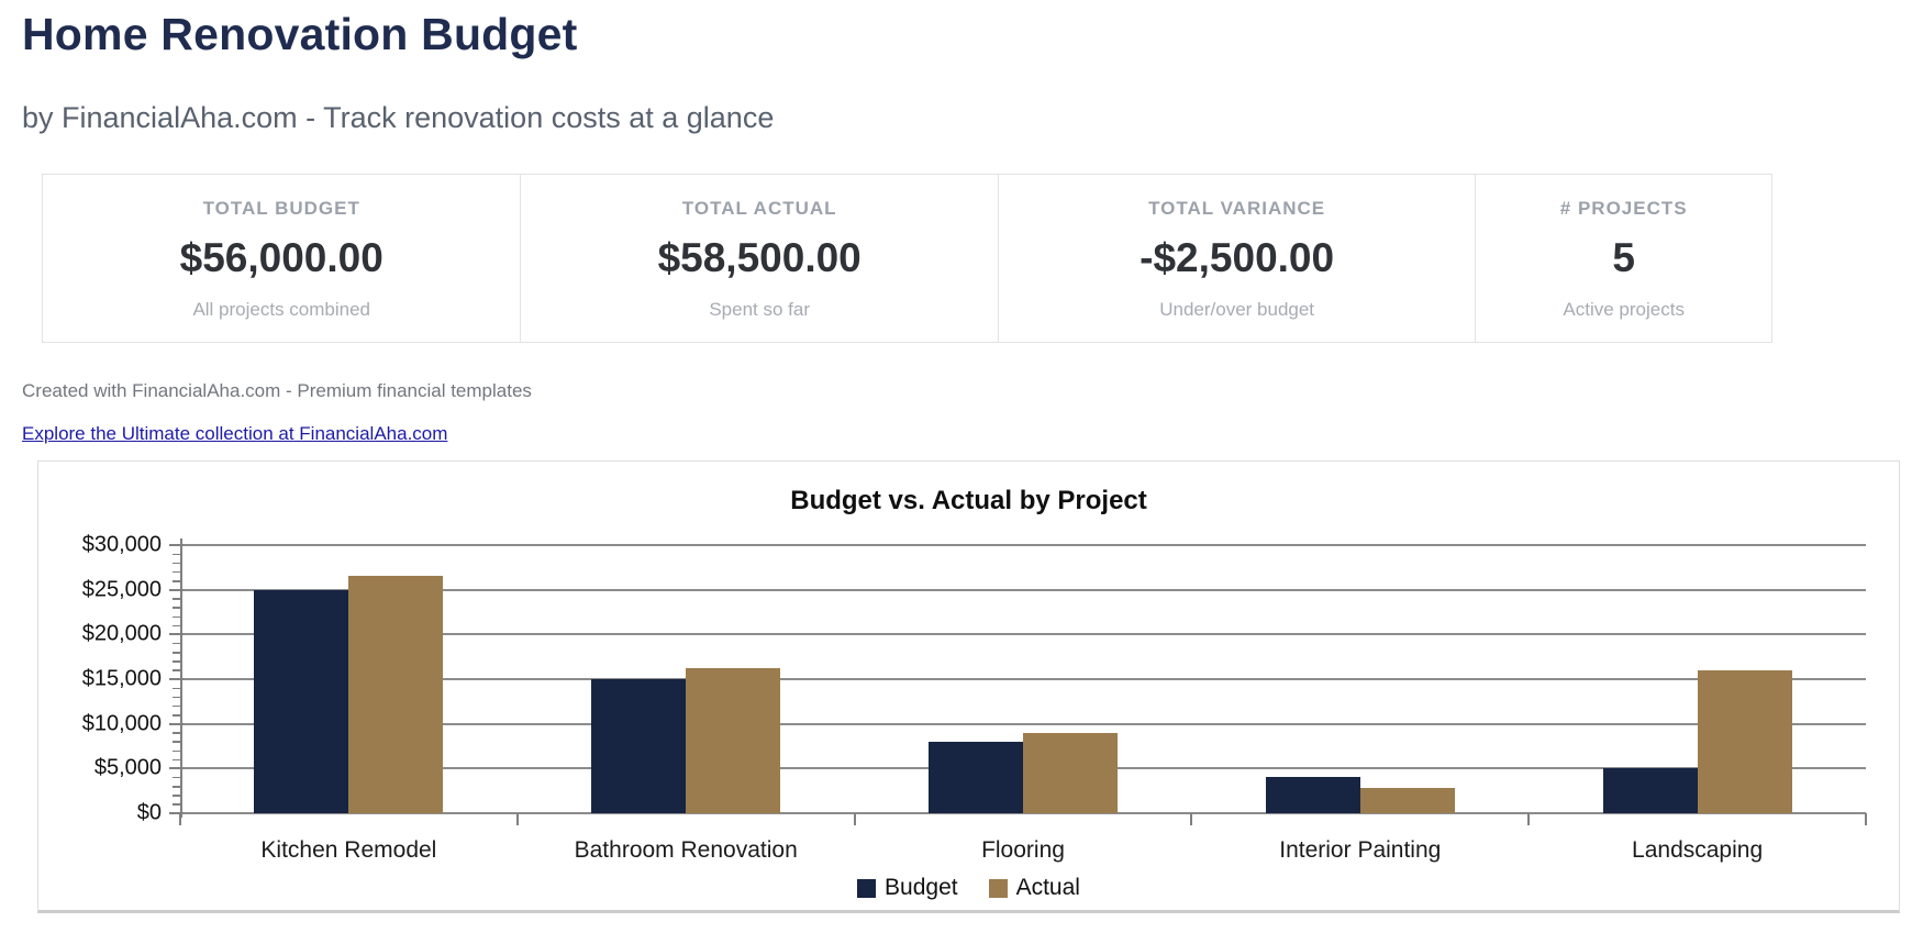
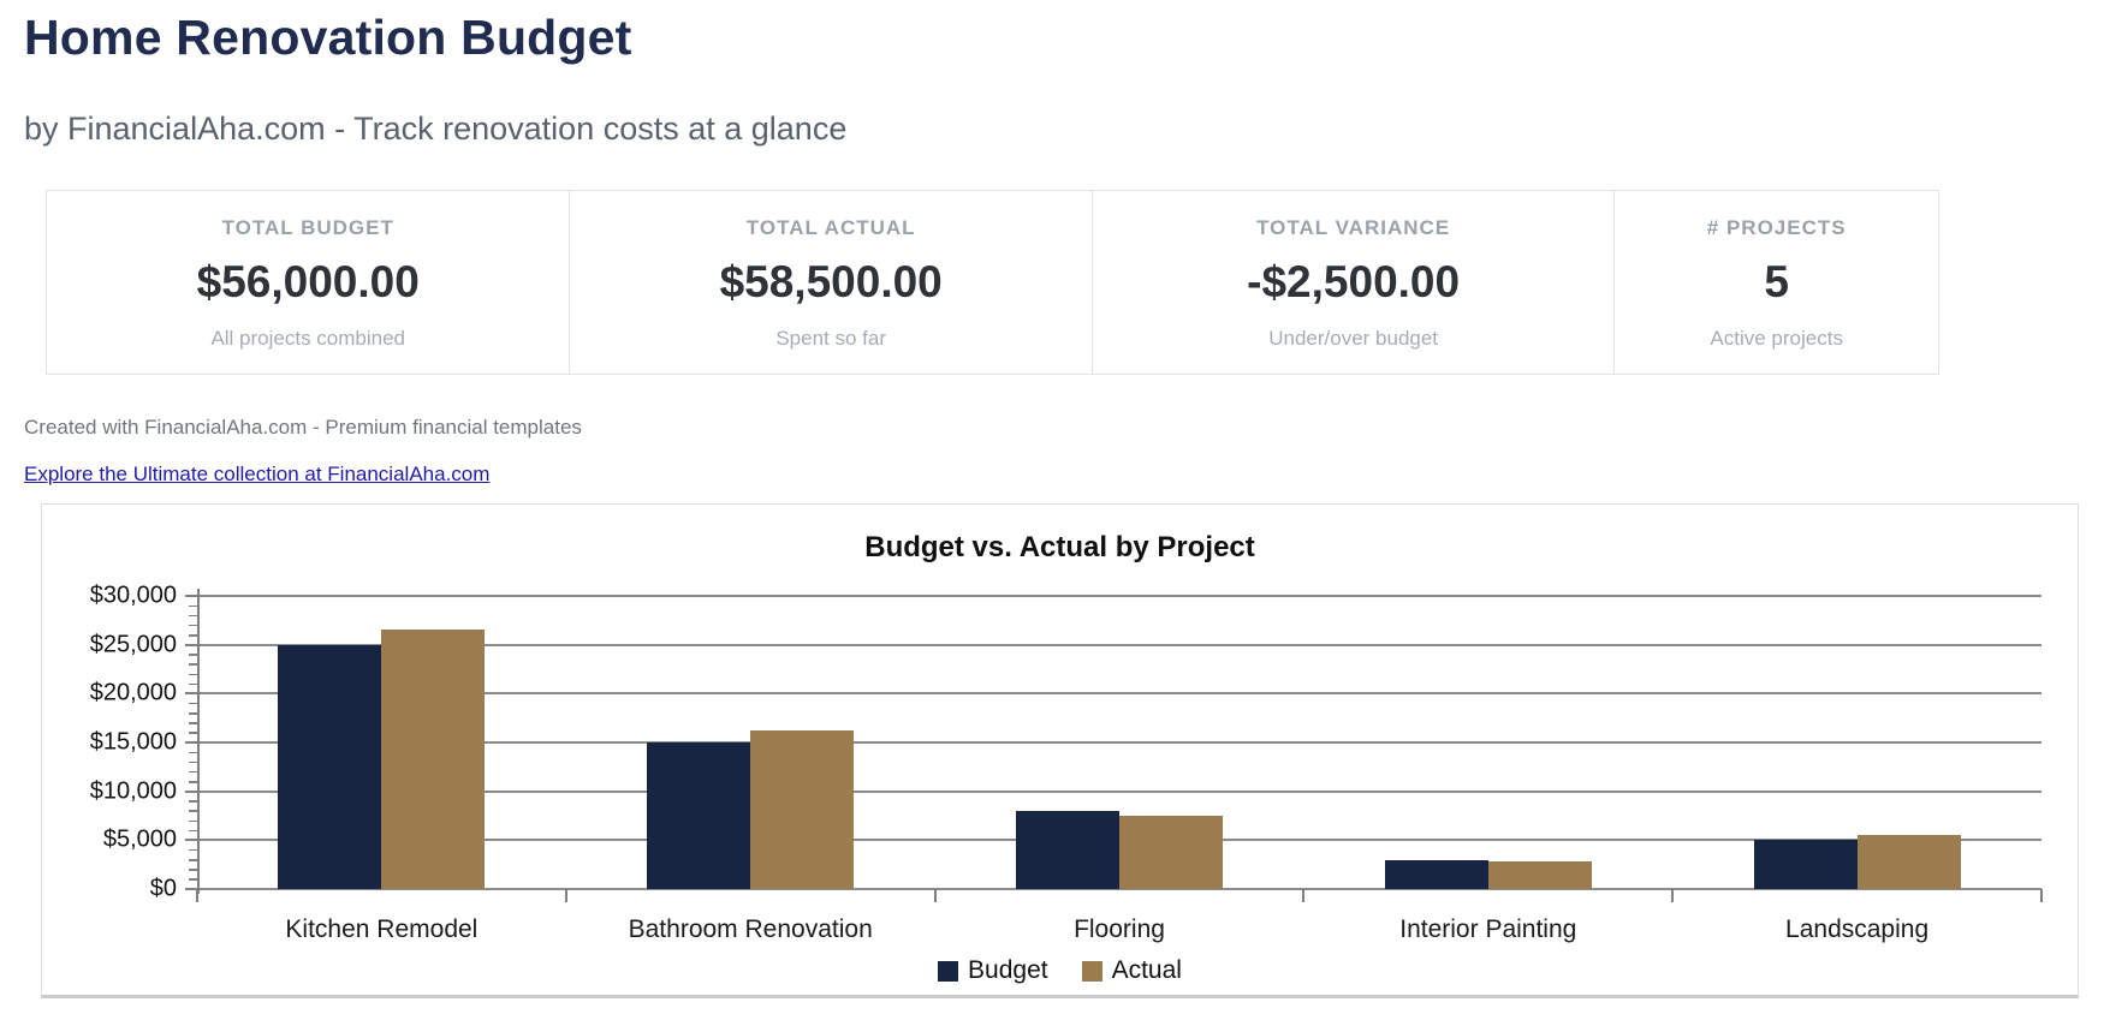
Actual/Flooring: $9000 -> $8000
Budget/Interior Painting: $4000 -> $3000
Actual/Landscaping: $16000 -> $6000
